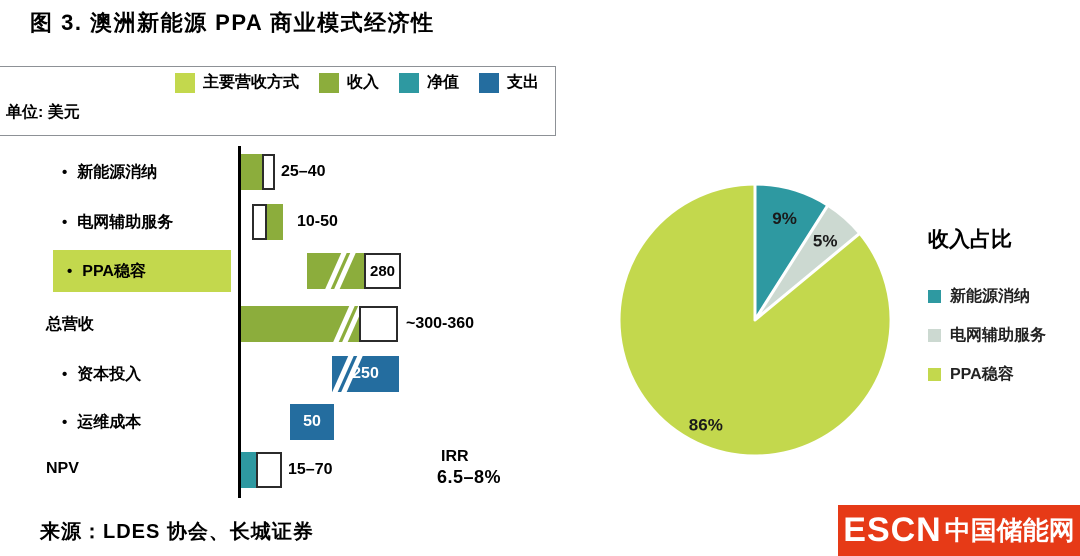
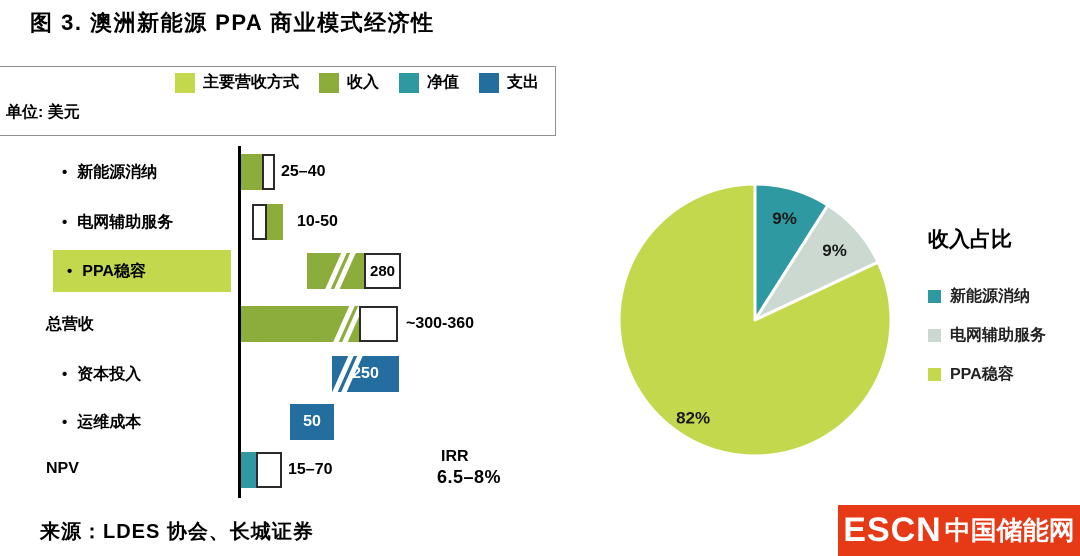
收入占比/电网辅助服务: 5% -> 9%
收入占比/PPA稳容: 86% -> 82%
